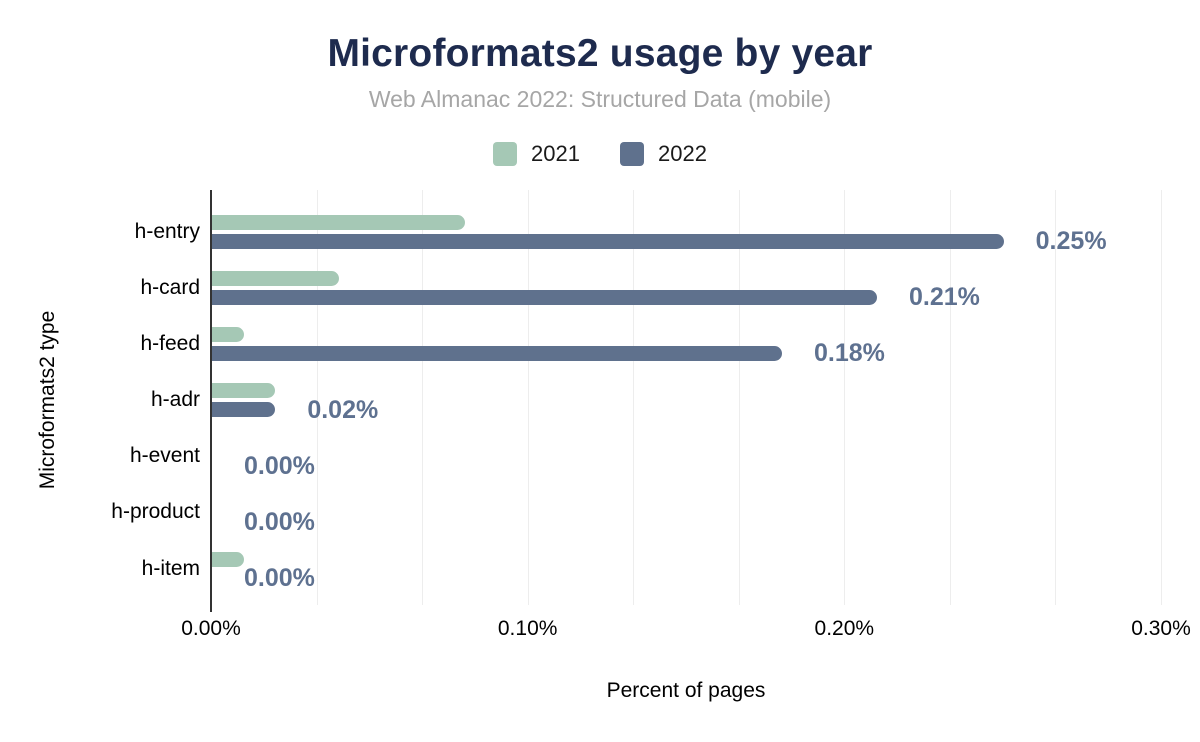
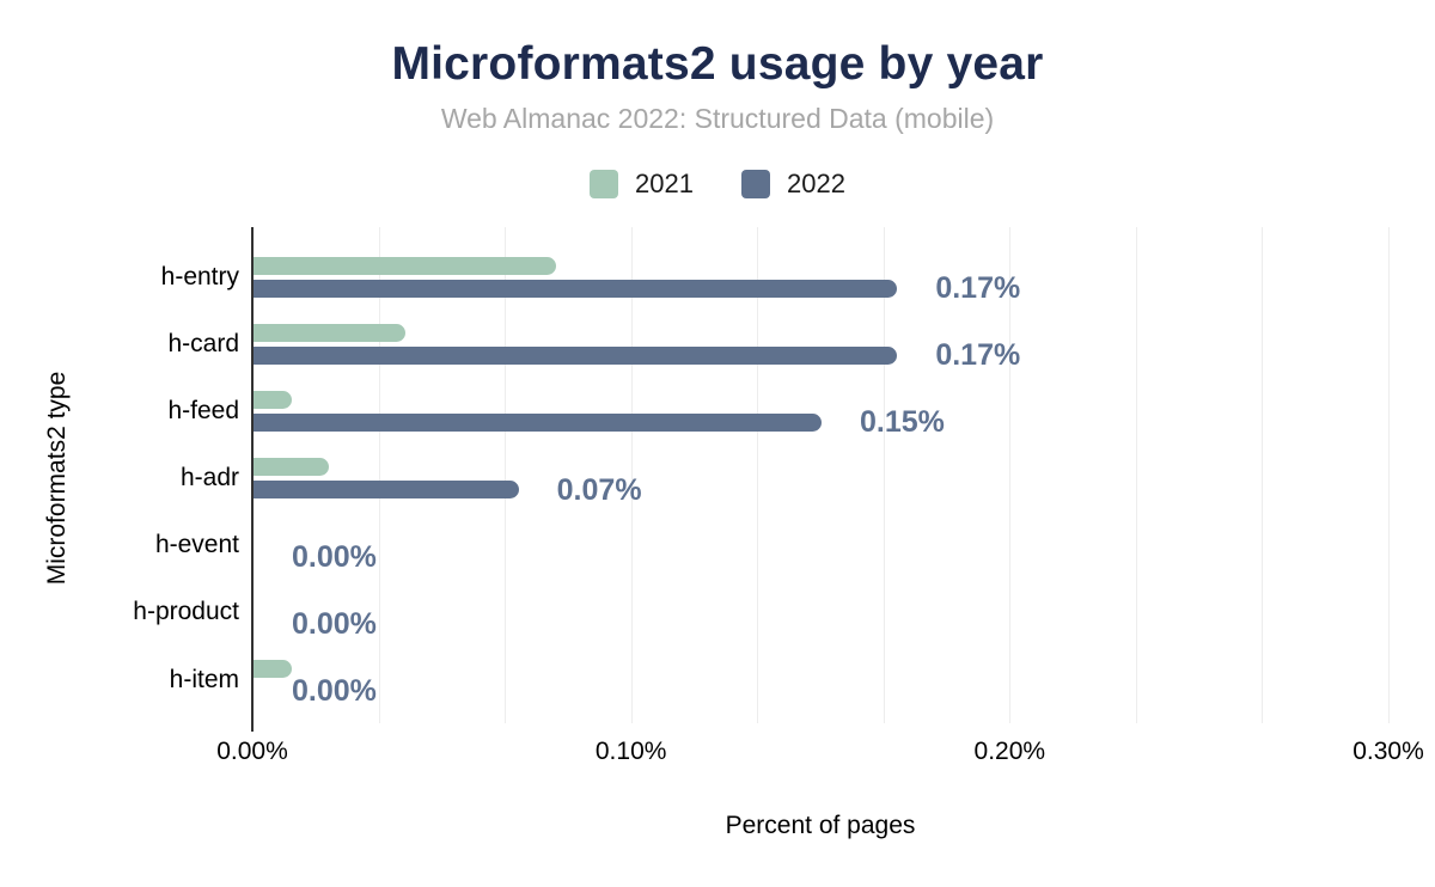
2022/h-entry: 0.25% -> 0.17%
2022/h-card: 0.21% -> 0.17%
2022/h-feed: 0.18% -> 0.15%
2022/h-adr: 0.02% -> 0.07%
